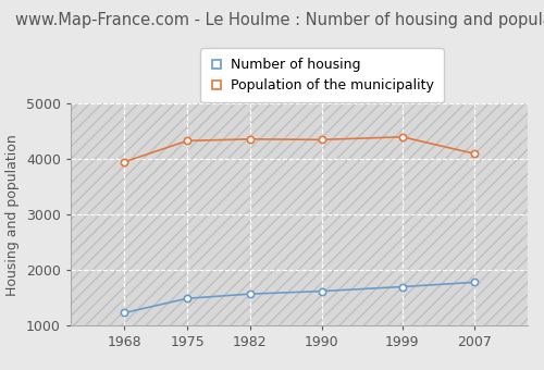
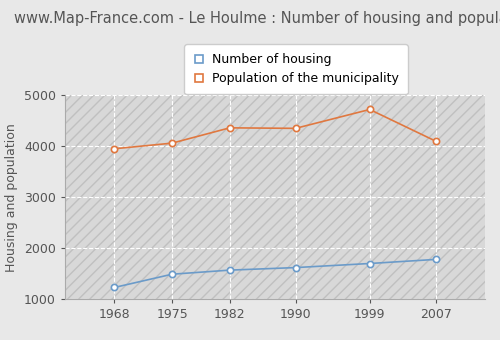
Population of the municipality/1975: 4330 -> 4060
Population of the municipality/1999: 4400 -> 4720
